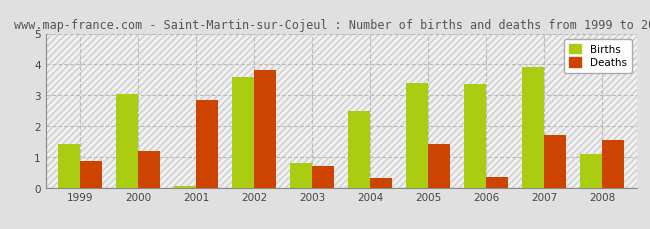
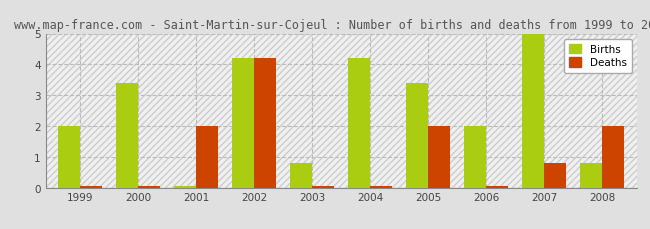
Births/1999: 1.40 -> 2.00
Deaths/1999: 0.85 -> 0.05
Births/2000: 3.05 -> 3.40
Deaths/2000: 1.20 -> 0.05
Deaths/2001: 2.85 -> 2.00
Births/2002: 3.60 -> 4.20
Deaths/2002: 3.80 -> 4.20
Deaths/2003: 0.70 -> 0.05
Births/2004: 2.50 -> 4.20
Deaths/2004: 0.30 -> 0.05
Deaths/2005: 1.40 -> 2.00
Births/2006: 3.35 -> 2.00
Deaths/2006: 0.35 -> 0.05
Births/2007: 3.90 -> 5.00
Deaths/2007: 1.70 -> 0.80
Births/2008: 1.10 -> 0.80
Deaths/2008: 1.55 -> 2.00
